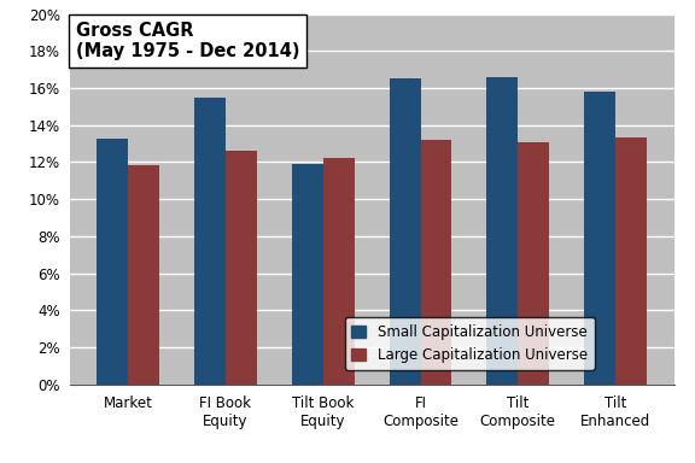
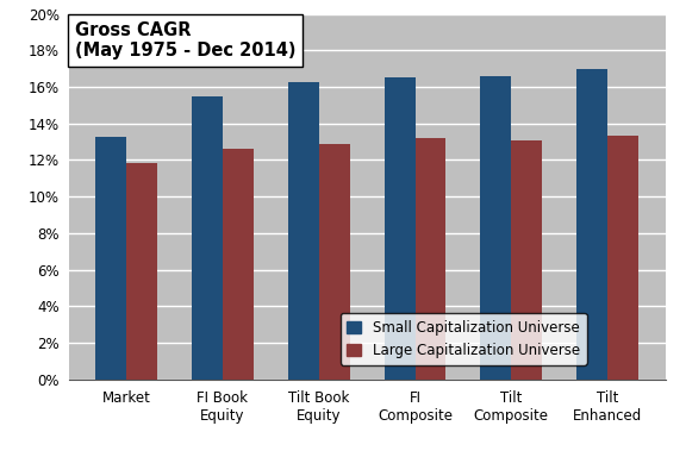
Small Capitalization Universe/Tilt Book Equity: 11.9% -> 16.2%
Large Capitalization Universe/Tilt Book Equity: 12.2% -> 12.9%
Small Capitalization Universe/Tilt Enhanced: 15.8% -> 17.0%
